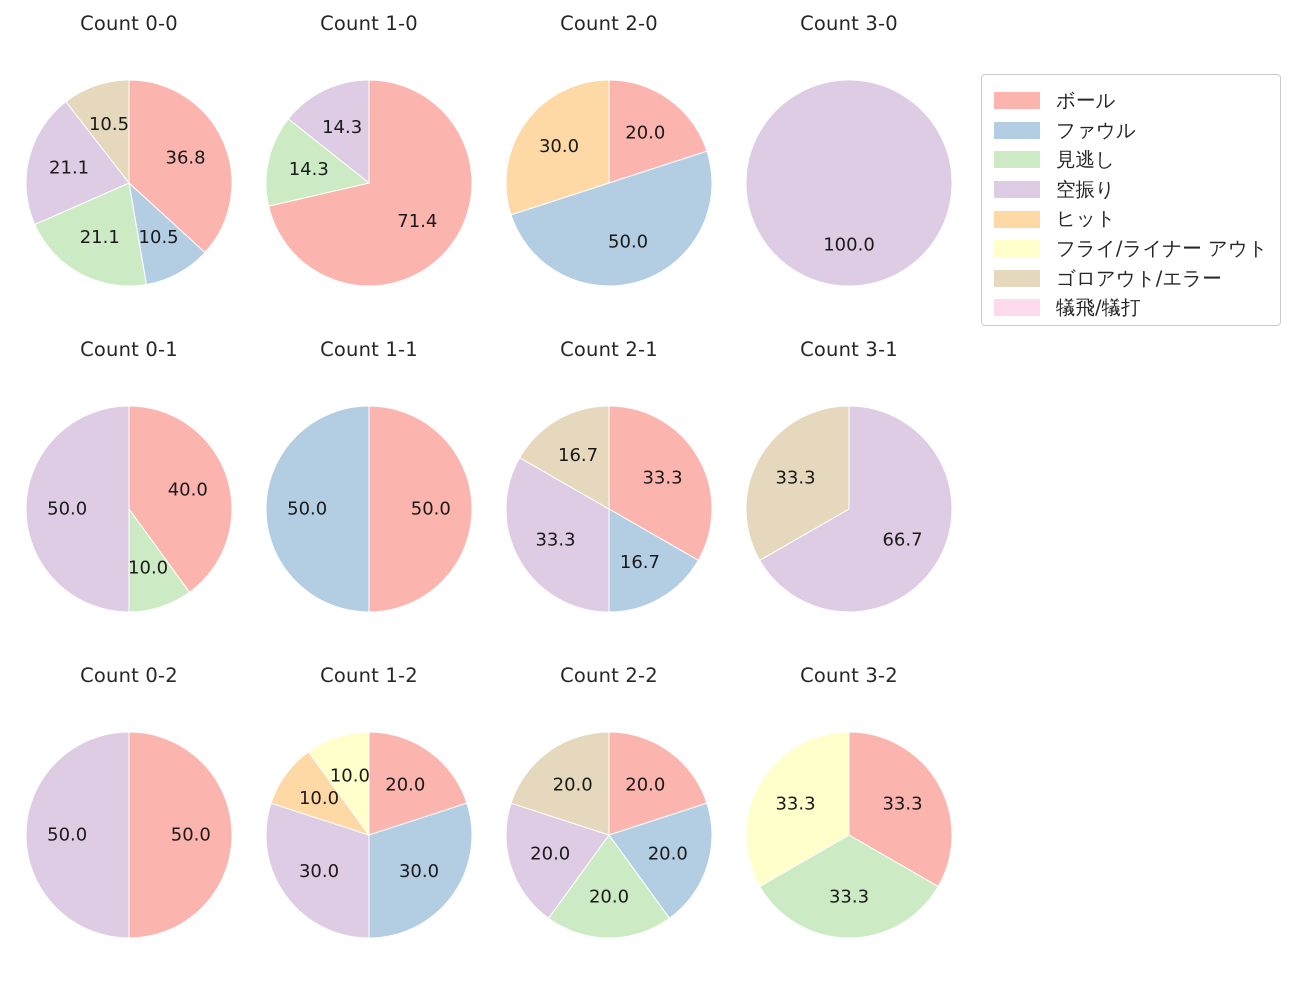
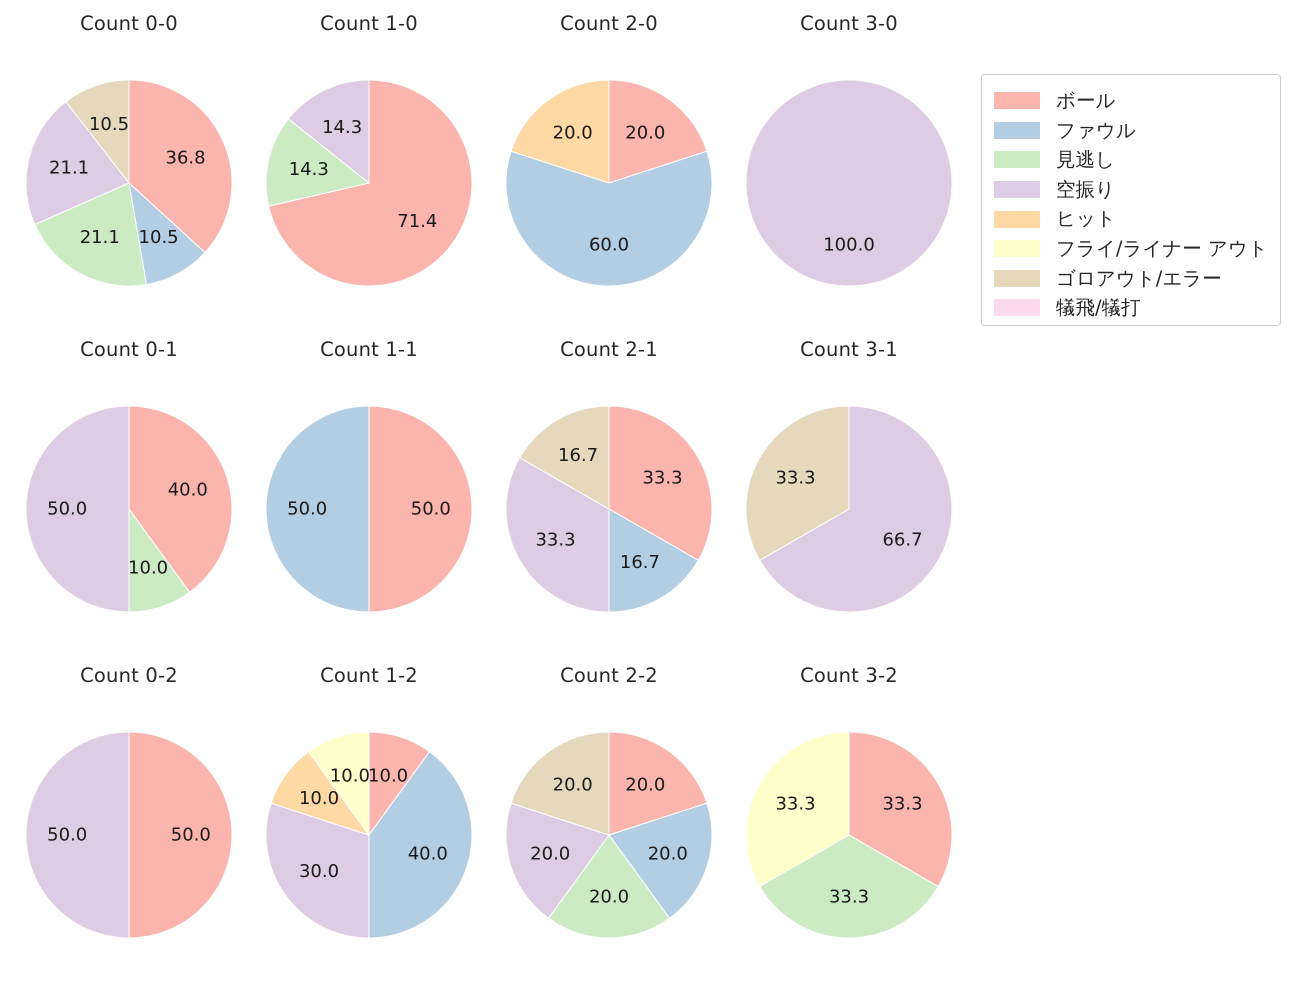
Count 2-0/ファウル: 50.0 -> 60.0
Count 2-0/ヒット: 30.0 -> 20.0
Count 1-2/ボール: 20.0 -> 10.0
Count 1-2/ファウル: 30.0 -> 40.0
